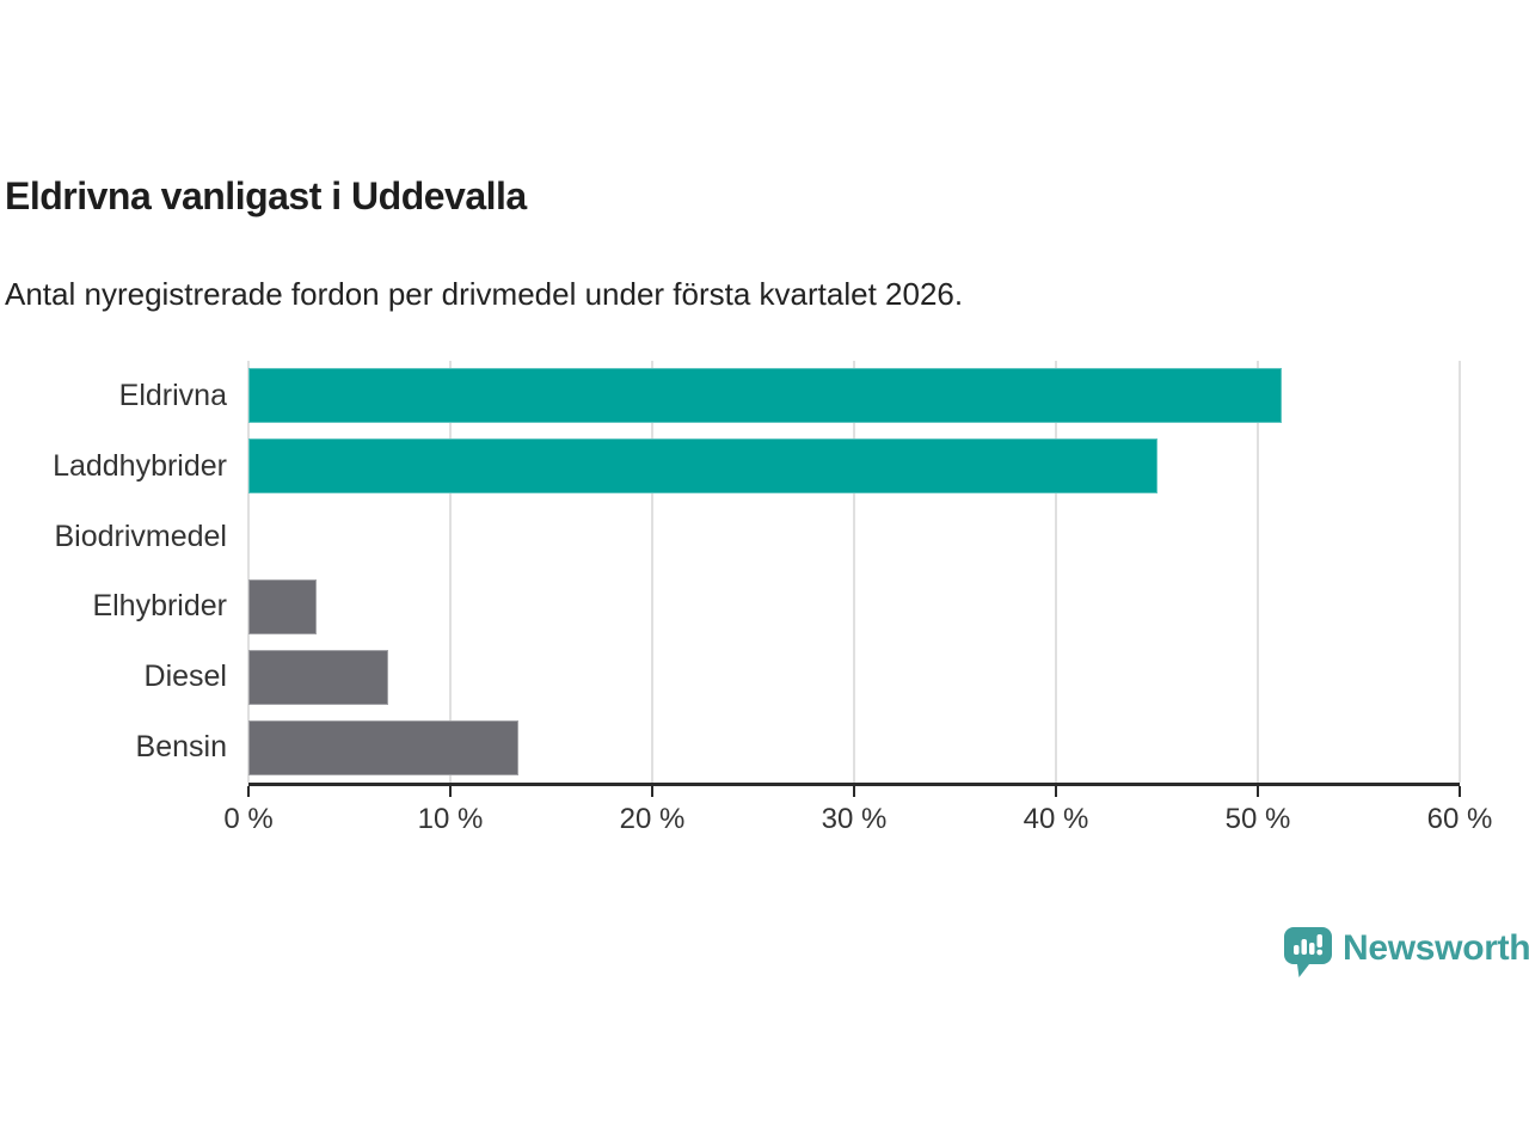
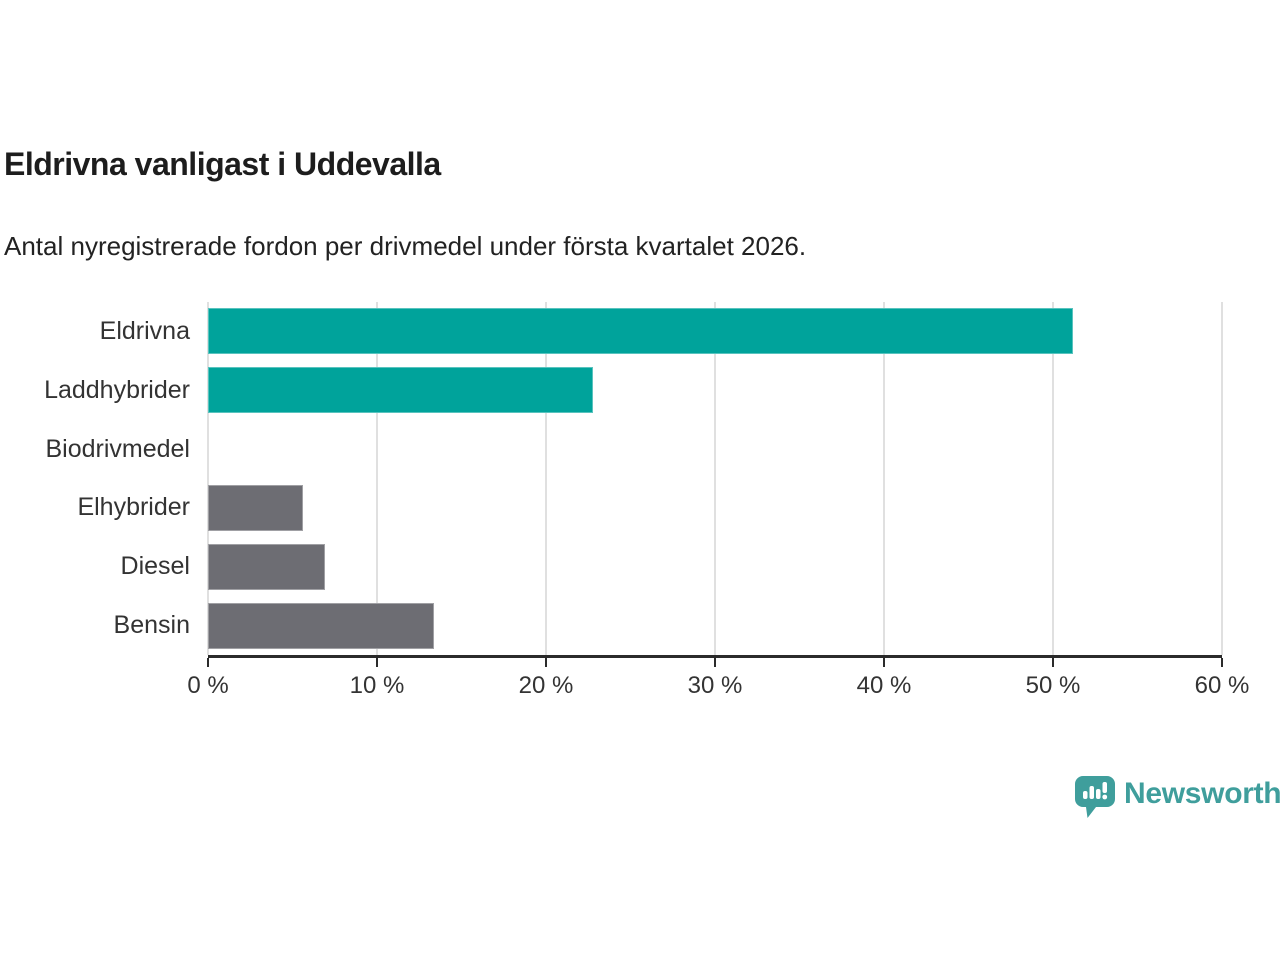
Laddhybrider: 45.0% -> 22.8%
Elhybrider: 3.4% -> 5.6%
